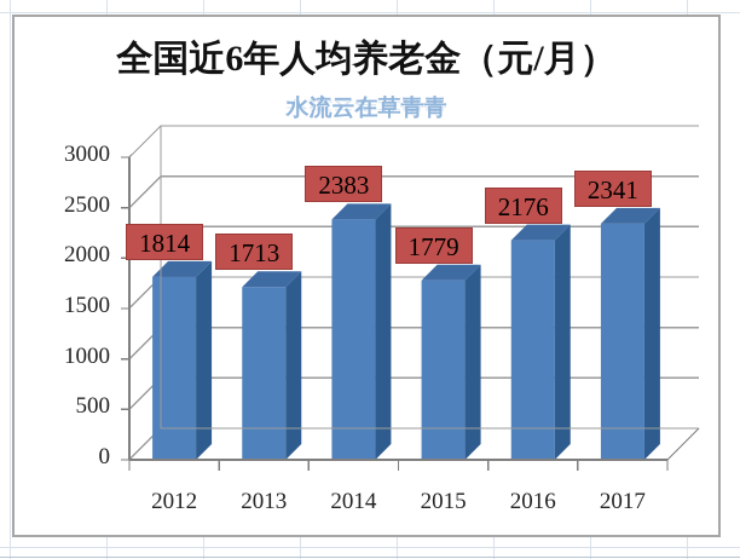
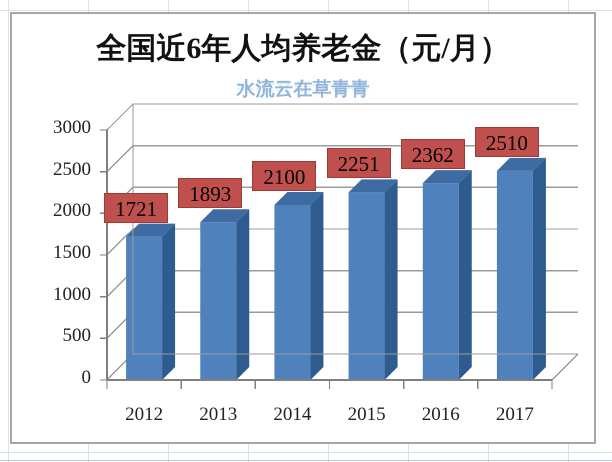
2012: 1814 -> 1721
2013: 1713 -> 1893
2014: 2383 -> 2100
2015: 1779 -> 2251
2016: 2176 -> 2362
2017: 2341 -> 2510
